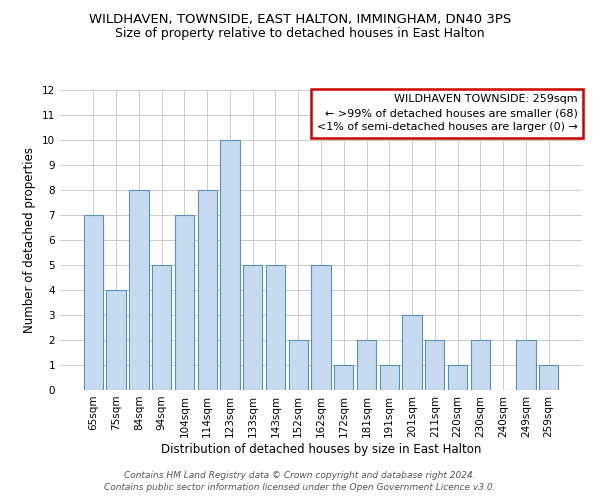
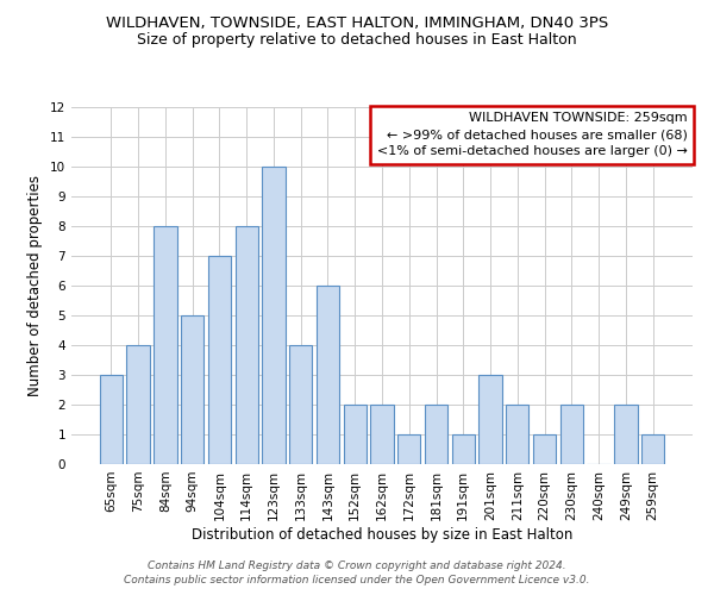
65sqm: 7 -> 3
133sqm: 5 -> 4
143sqm: 5 -> 6
162sqm: 5 -> 2
